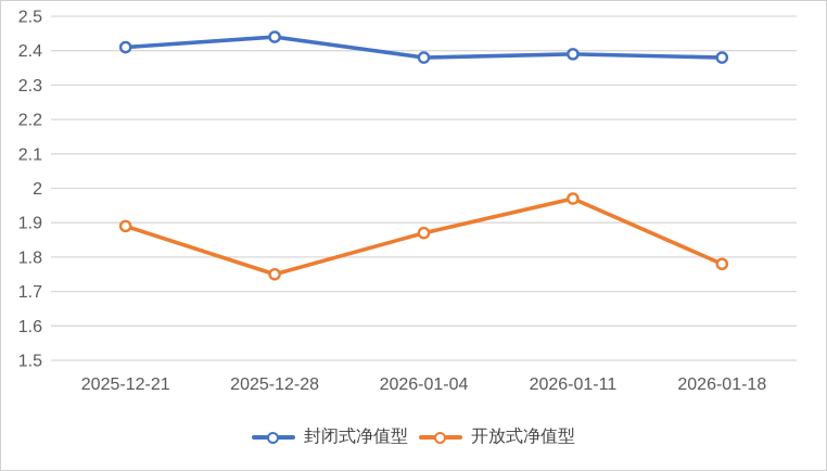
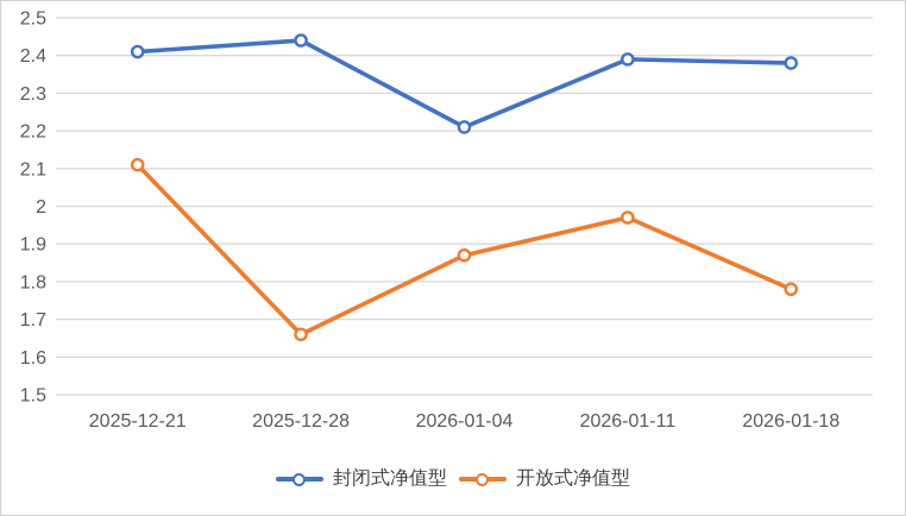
开放式净值型/2025-12-21: 1.89 -> 2.11
开放式净值型/2025-12-28: 1.75 -> 1.66
封闭式净值型/2026-01-04: 2.38 -> 2.21
